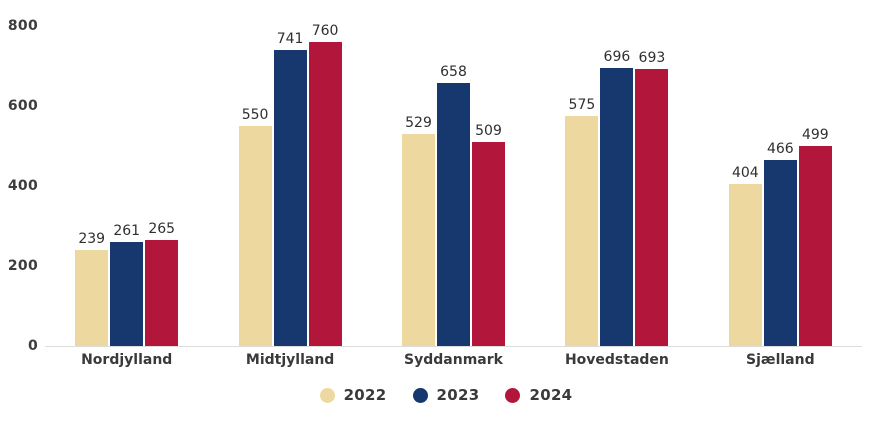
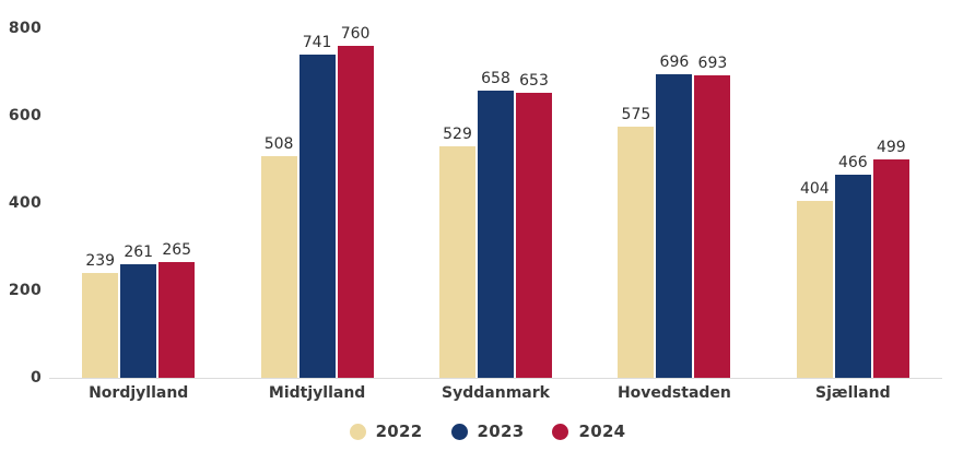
2022/Midtjylland: 550 -> 508
2024/Syddanmark: 509 -> 653
